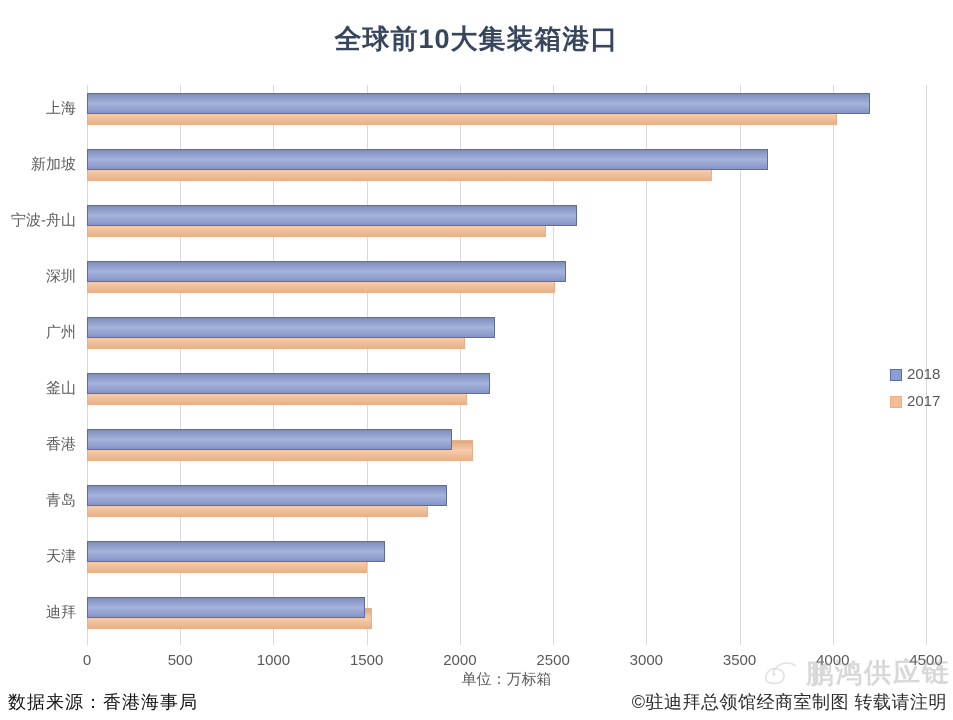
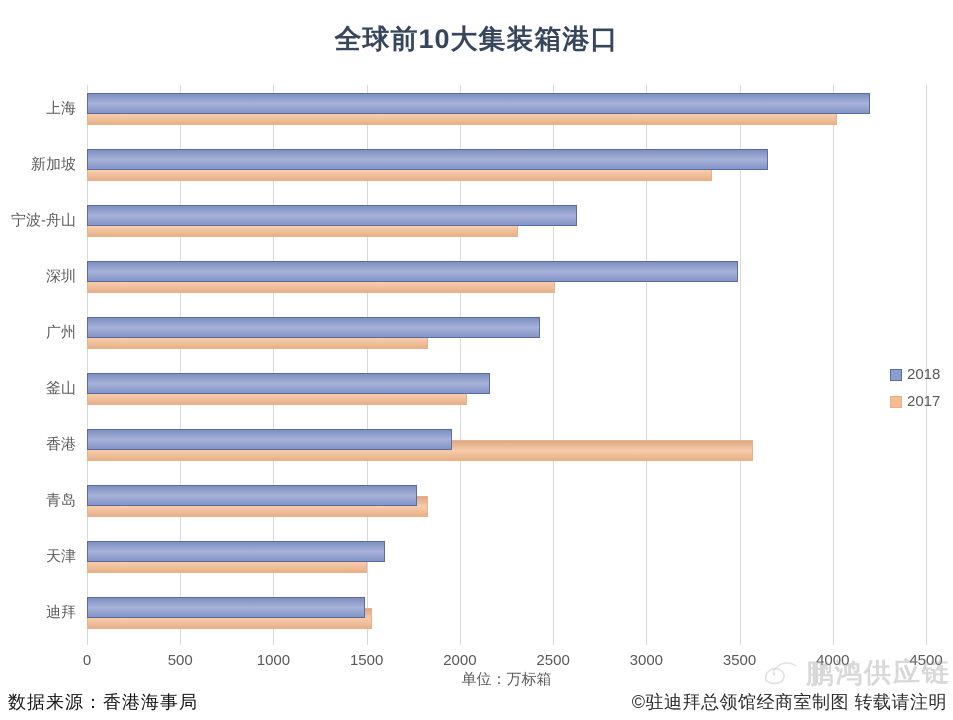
2017/宁波-舟山: 2460 -> 2310
2018/深圳: 2570 -> 3490
2018/广州: 2190 -> 2430
2017/广州: 2030 -> 1830
2017/香港: 2070 -> 3570
2018/青岛: 1930 -> 1770
